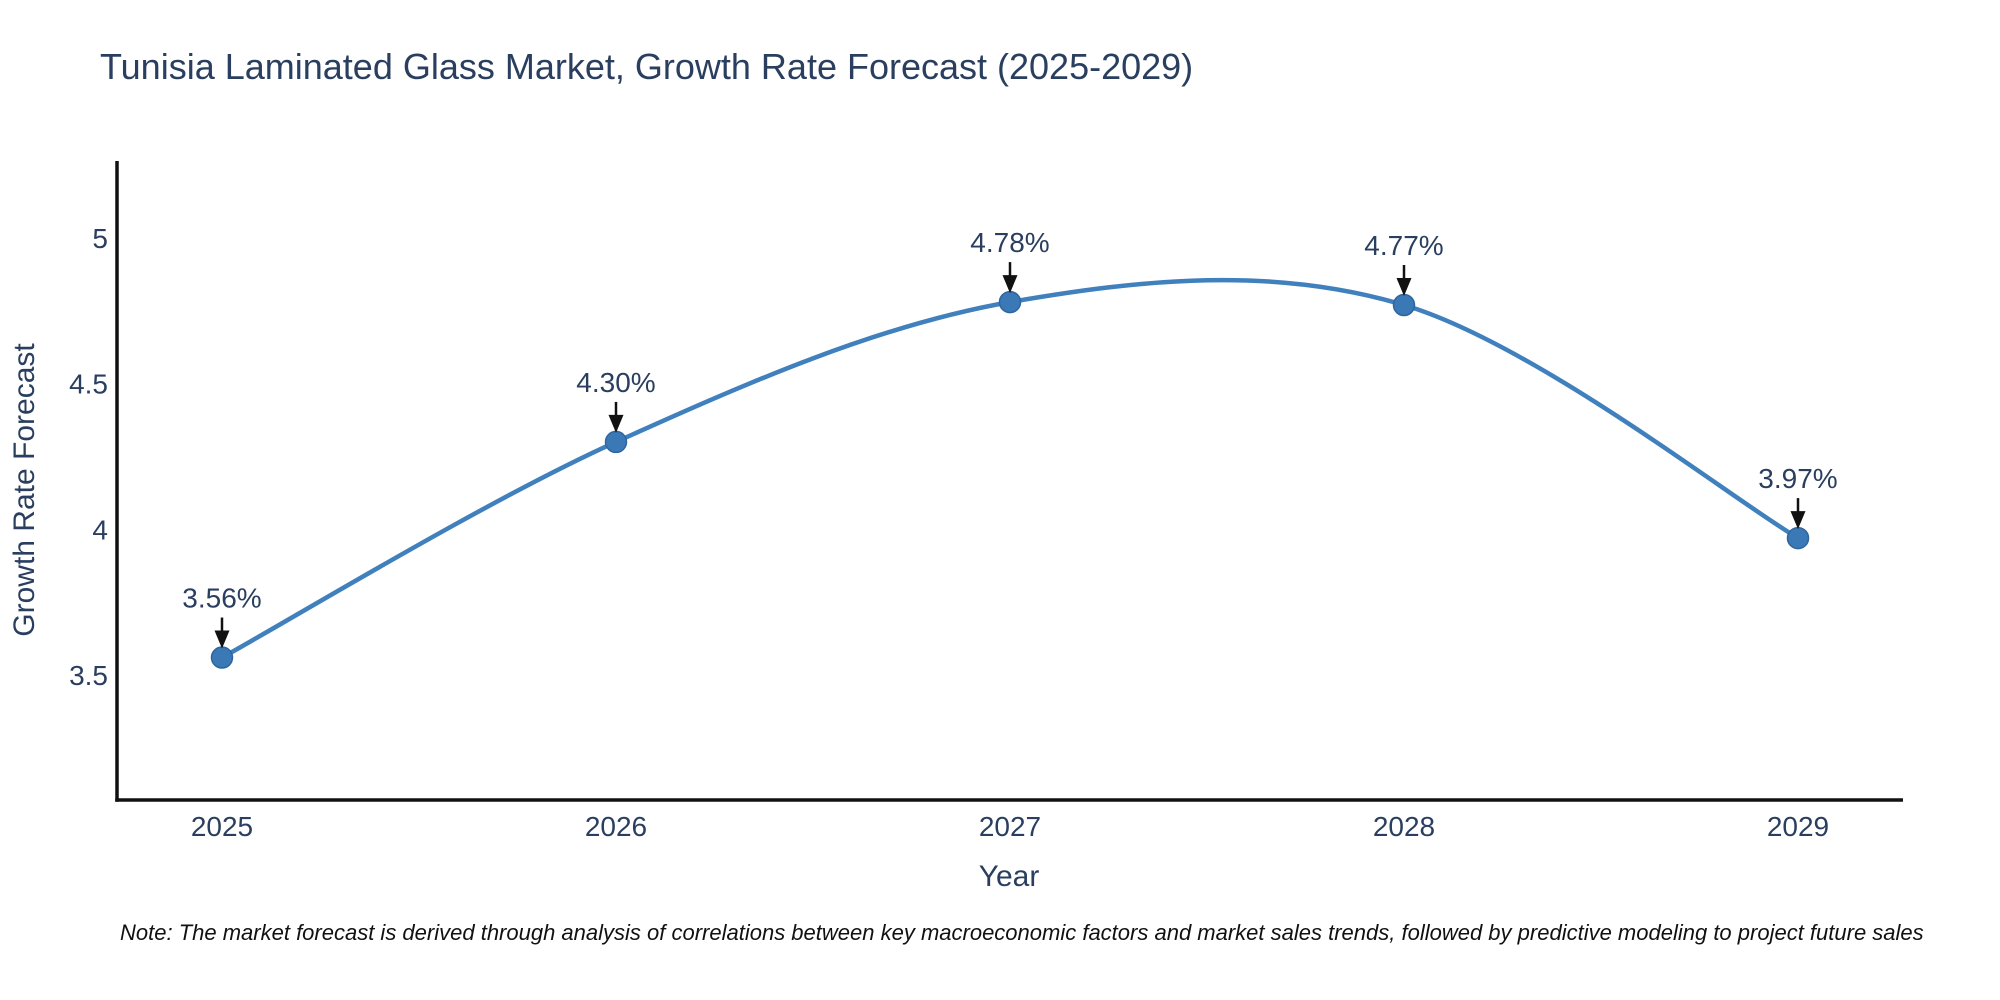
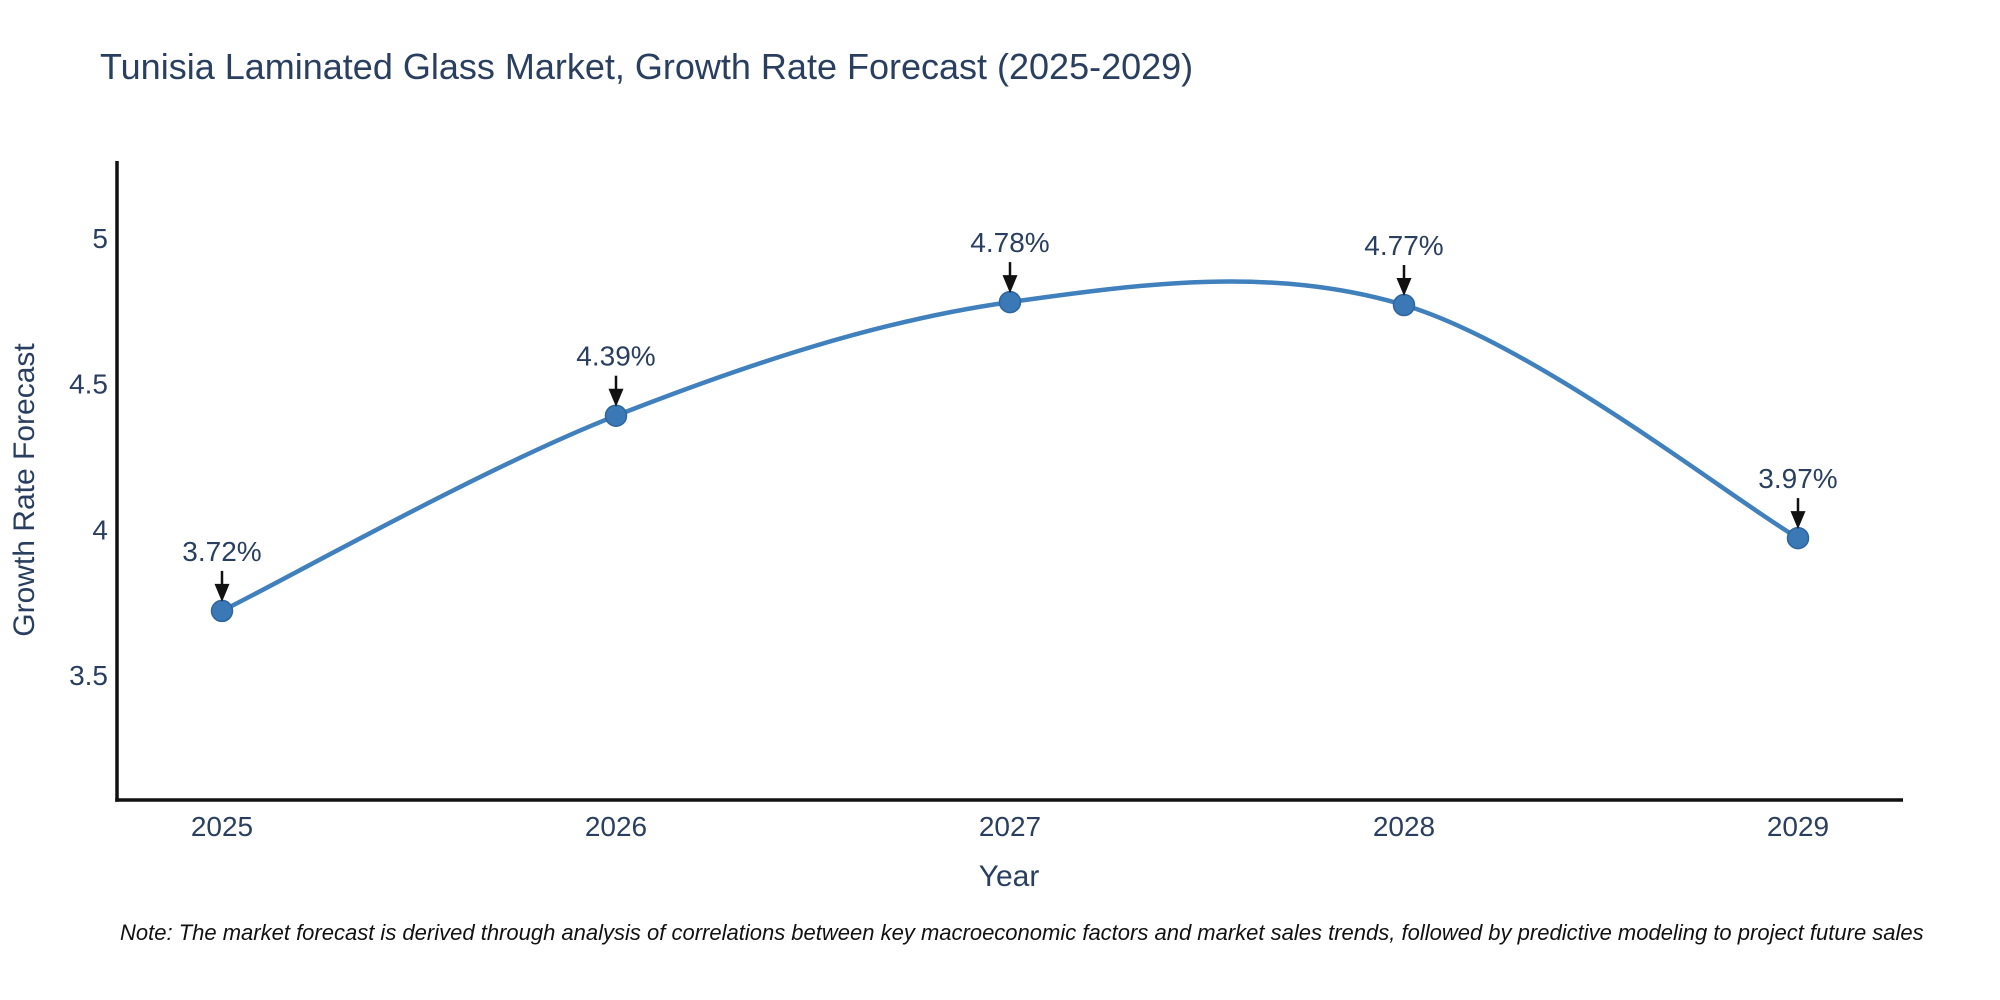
2025: 3.56% -> 3.72%
2026: 4.30% -> 4.39%
